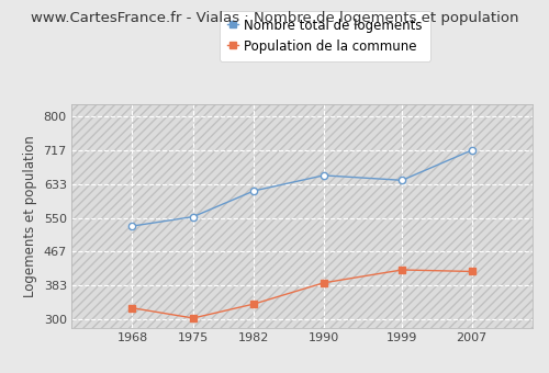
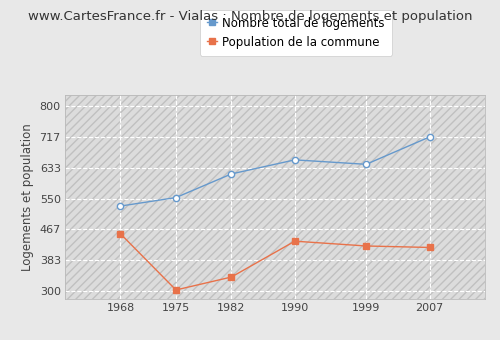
Population de la commune/1968: 328 -> 455
Population de la commune/1990: 390 -> 435
